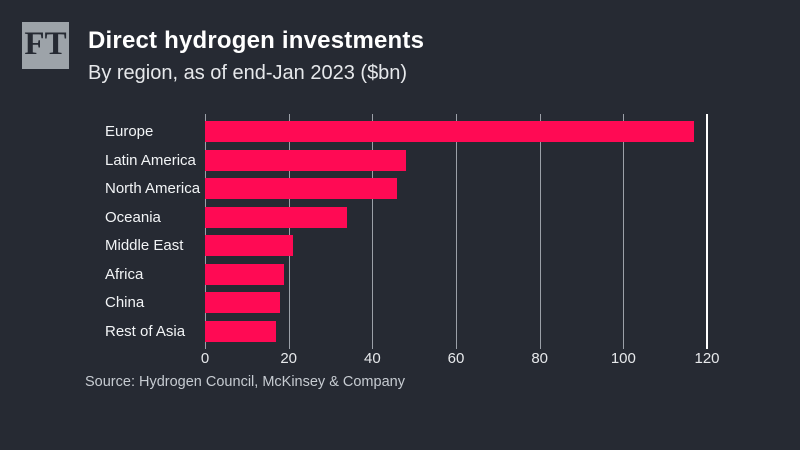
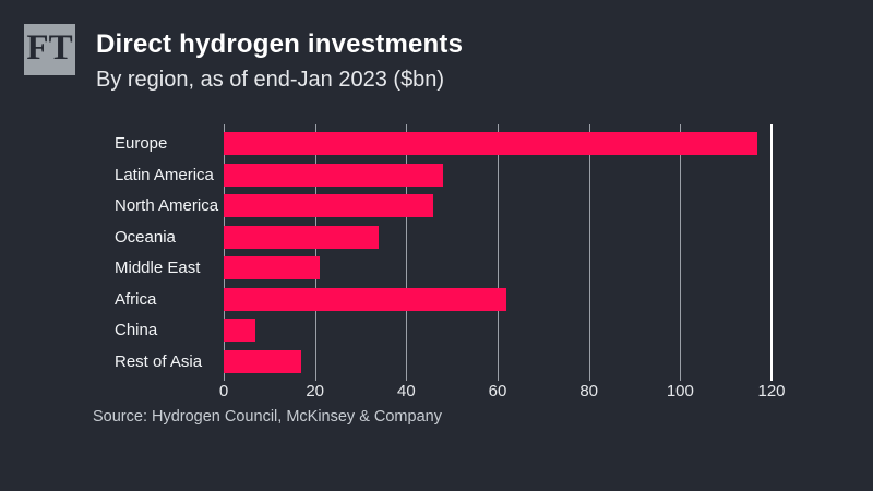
Africa: 19 -> 62
China: 18 -> 7
